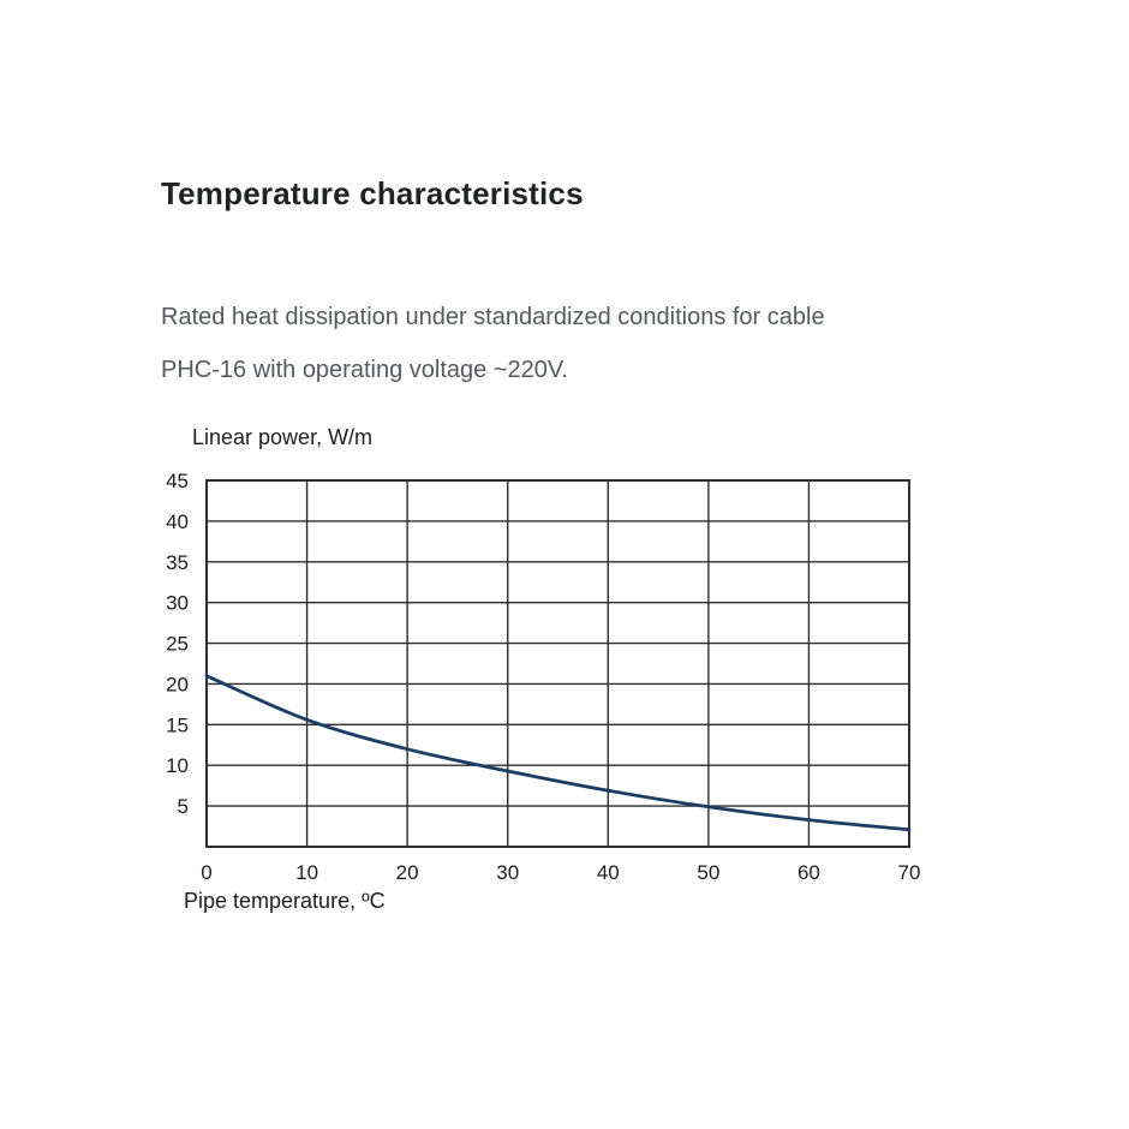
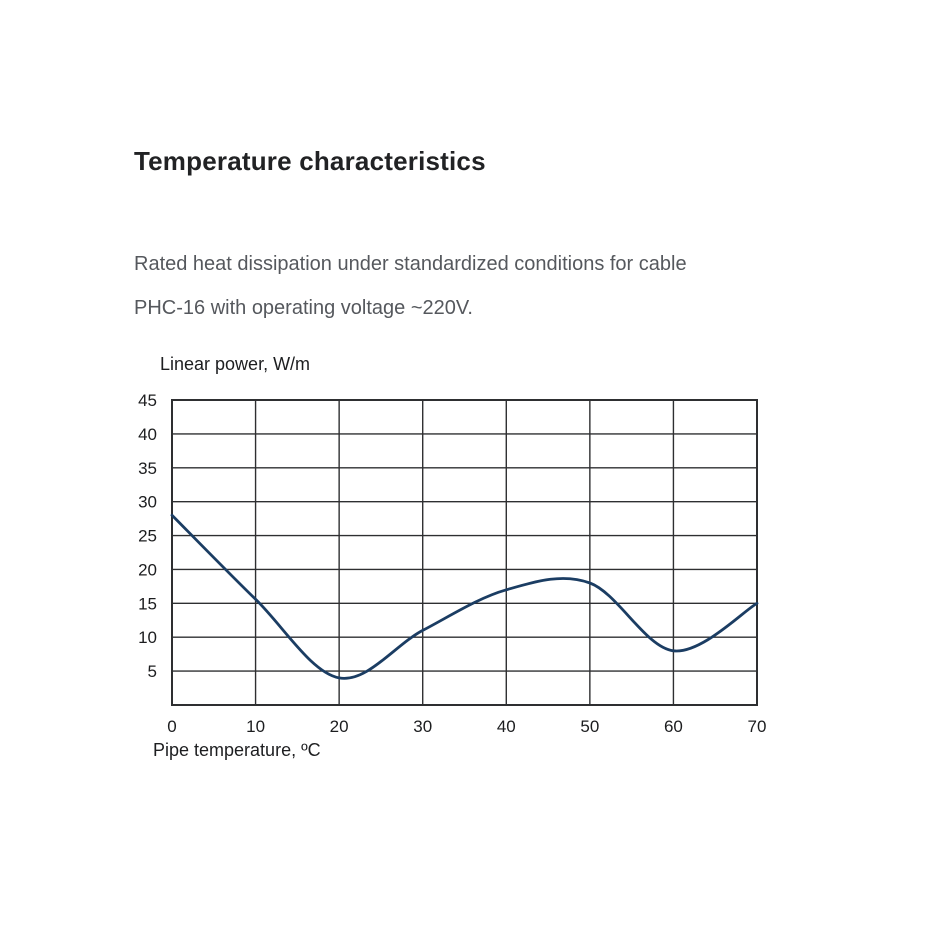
0: 21 -> 28
20: 12 -> 4
30: 9 -> 11
40: 7 -> 17
50: 5 -> 18
60: 3 -> 8
70: 2 -> 15
